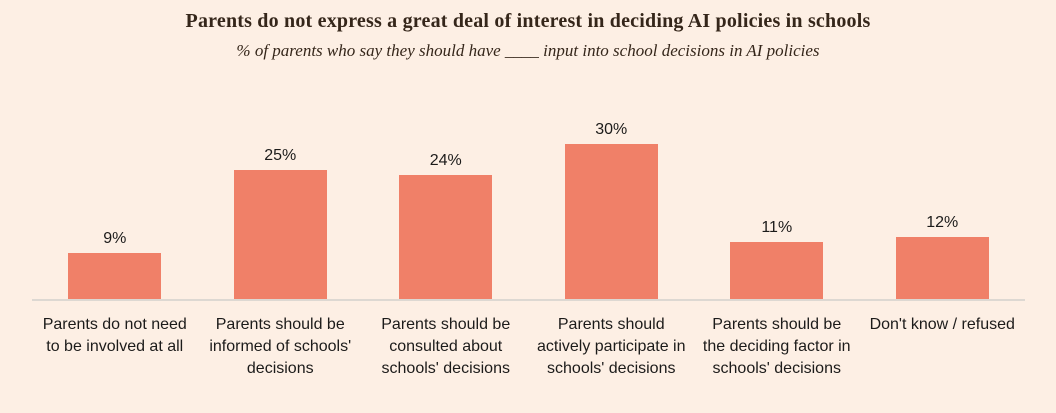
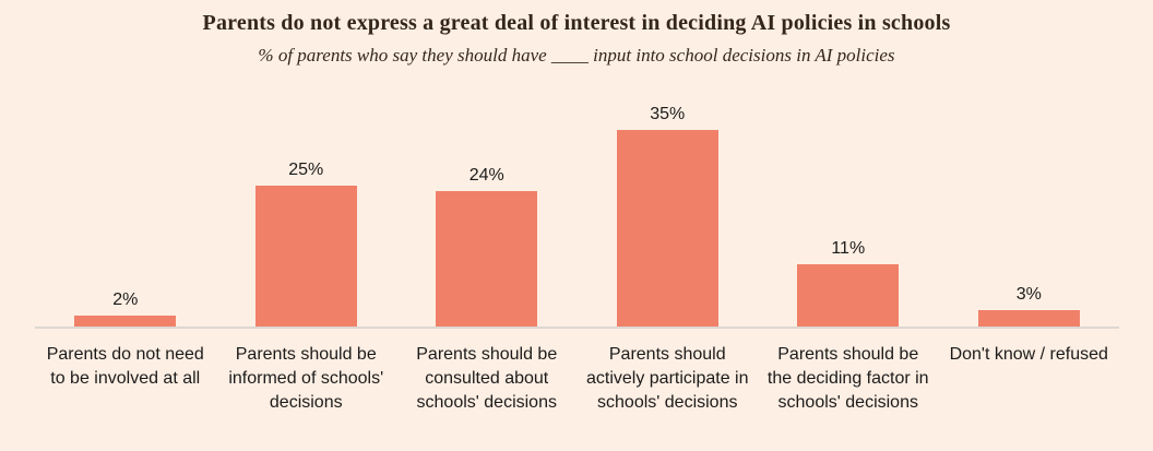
Parents do not need to be involved at all: 9% -> 2%
Parents should actively participate in schools' decisions: 30% -> 35%
Don't know / refused: 12% -> 3%
